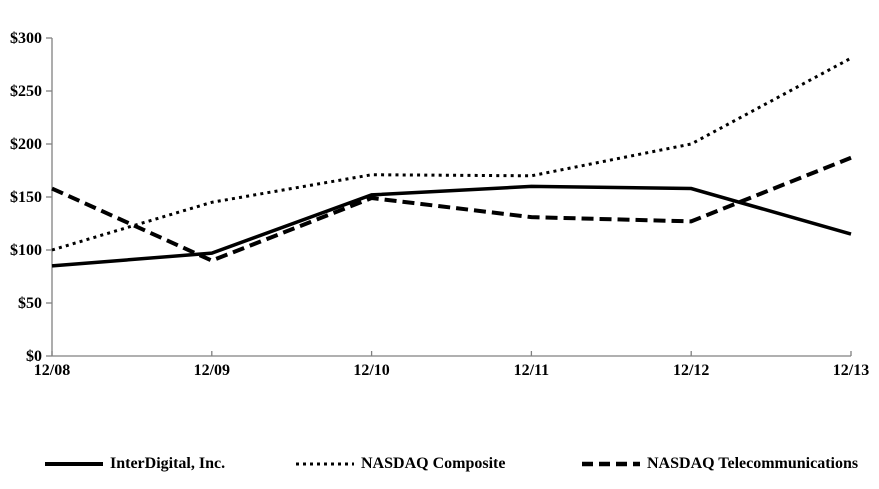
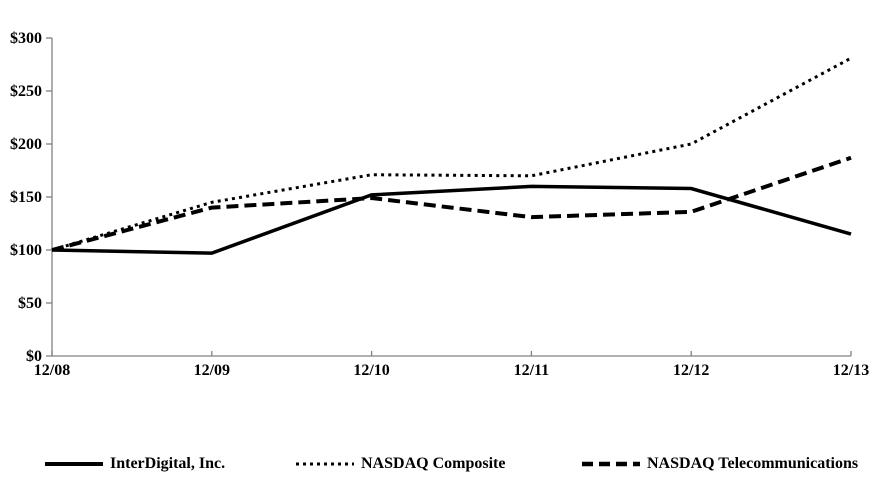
InterDigital, Inc./12/08: $85 -> $100
NASDAQ Telecommunications/12/08: $158 -> $100
NASDAQ Telecommunications/12/09: $90 -> $140
NASDAQ Telecommunications/12/12: $127 -> $136
